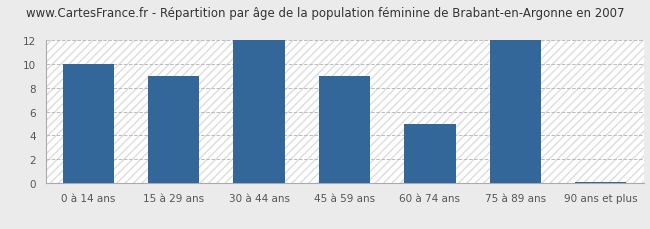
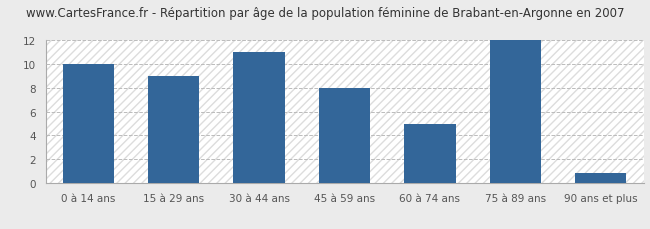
30 à 44 ans: 12.0 -> 11.0
45 à 59 ans: 9.0 -> 8.0
90 ans et plus: 0.1 -> 0.8
